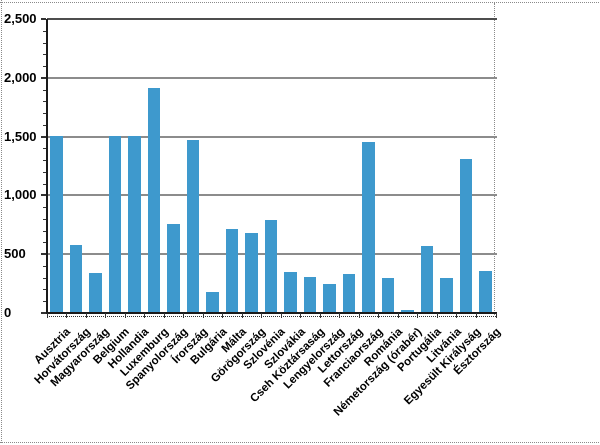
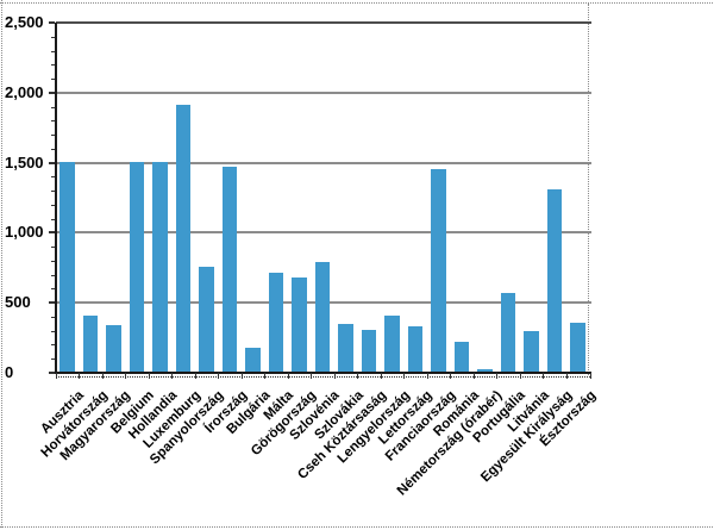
Horvátország: 570 -> 400
Lengyelország: 240 -> 400
Románia: 290 -> 210
